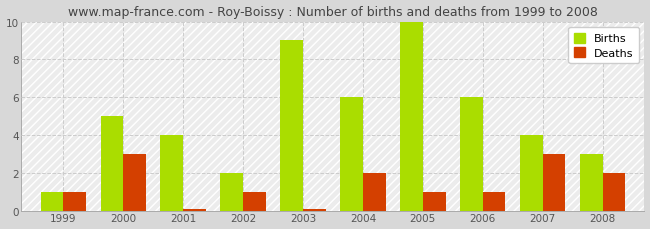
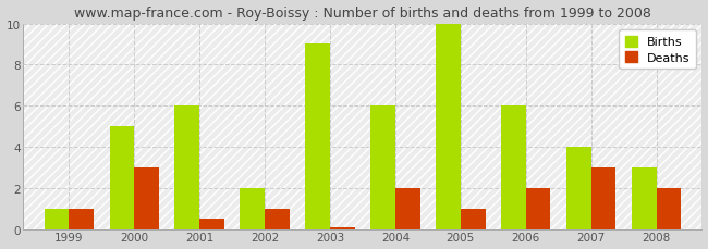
Births/2001: 4 -> 6
Deaths/2001: 0.1 -> 0.5
Deaths/2006: 1.0 -> 2.0
